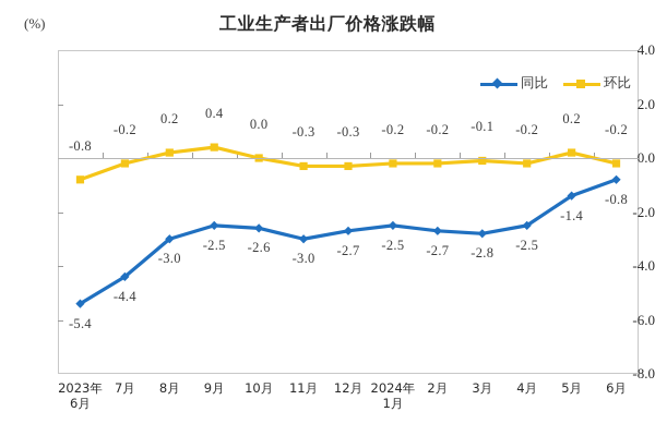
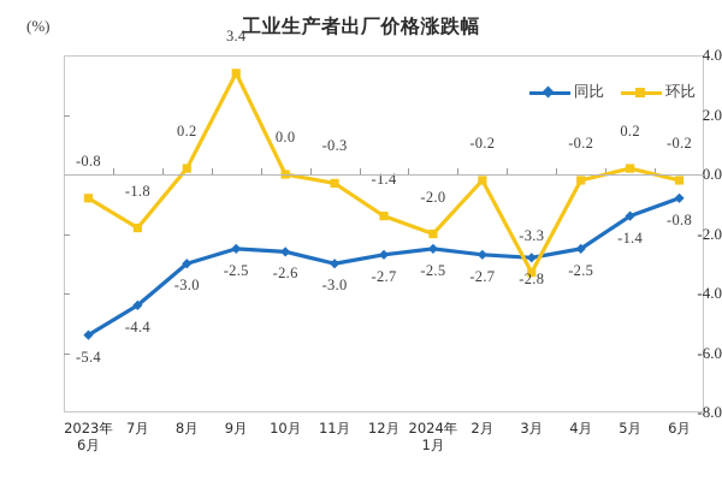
环比/7月: -0.2 -> -1.8
环比/9月: 0.4 -> 3.4
环比/12月: -0.3 -> -1.4
环比/2024年 1月: -0.2 -> -2.0
环比/3月: -0.1 -> -3.3
